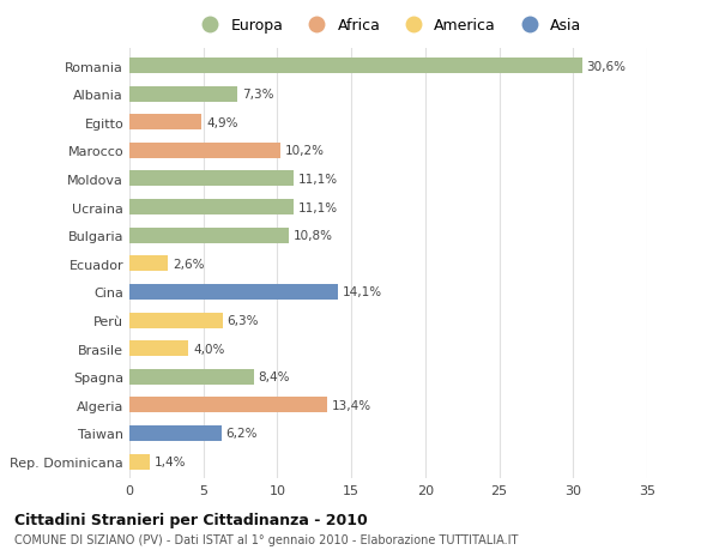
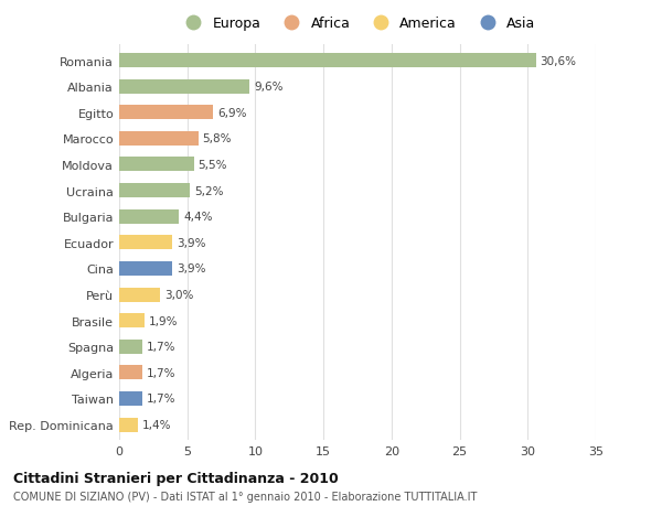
Albania: 7,3% -> 9,6%
Egitto: 4,9% -> 6,9%
Marocco: 10,2% -> 5,8%
Moldova: 11,1% -> 5,5%
Ucraina: 11,1% -> 5,2%
Bulgaria: 10,8% -> 4,4%
Ecuador: 2,6% -> 3,9%
Cina: 14,1% -> 3,9%
Perù: 6,3% -> 3,0%
Brasile: 4,0% -> 1,9%
Spagna: 8,4% -> 1,7%
Algeria: 13,4% -> 1,7%
Taiwan: 6,2% -> 1,7%
